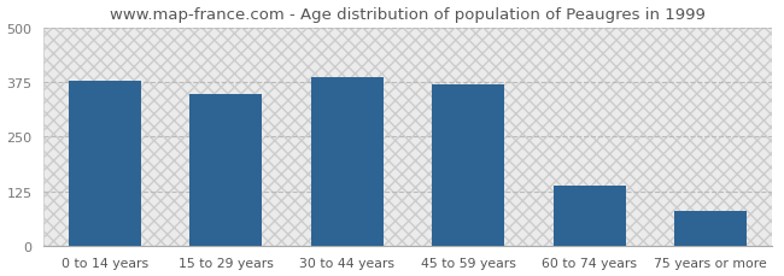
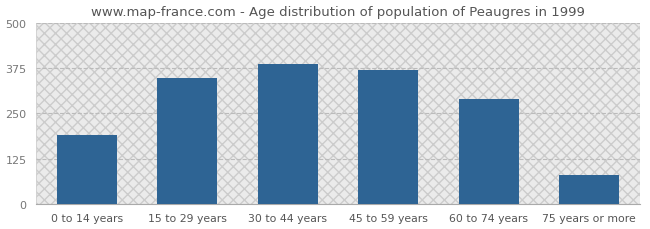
0 to 14 years: 377 -> 190
60 to 74 years: 138 -> 290
